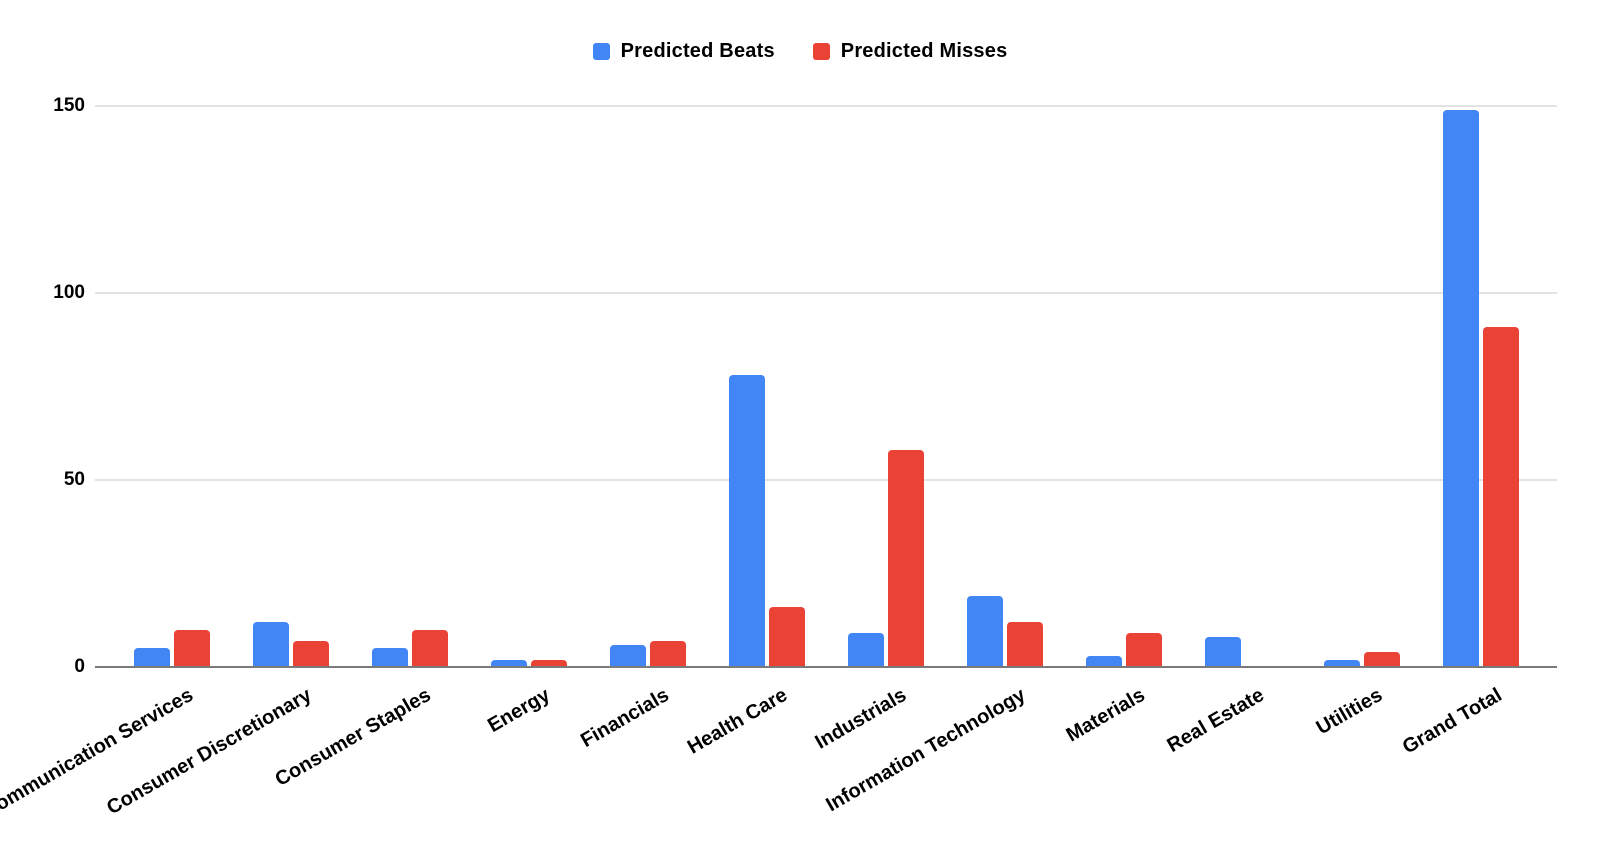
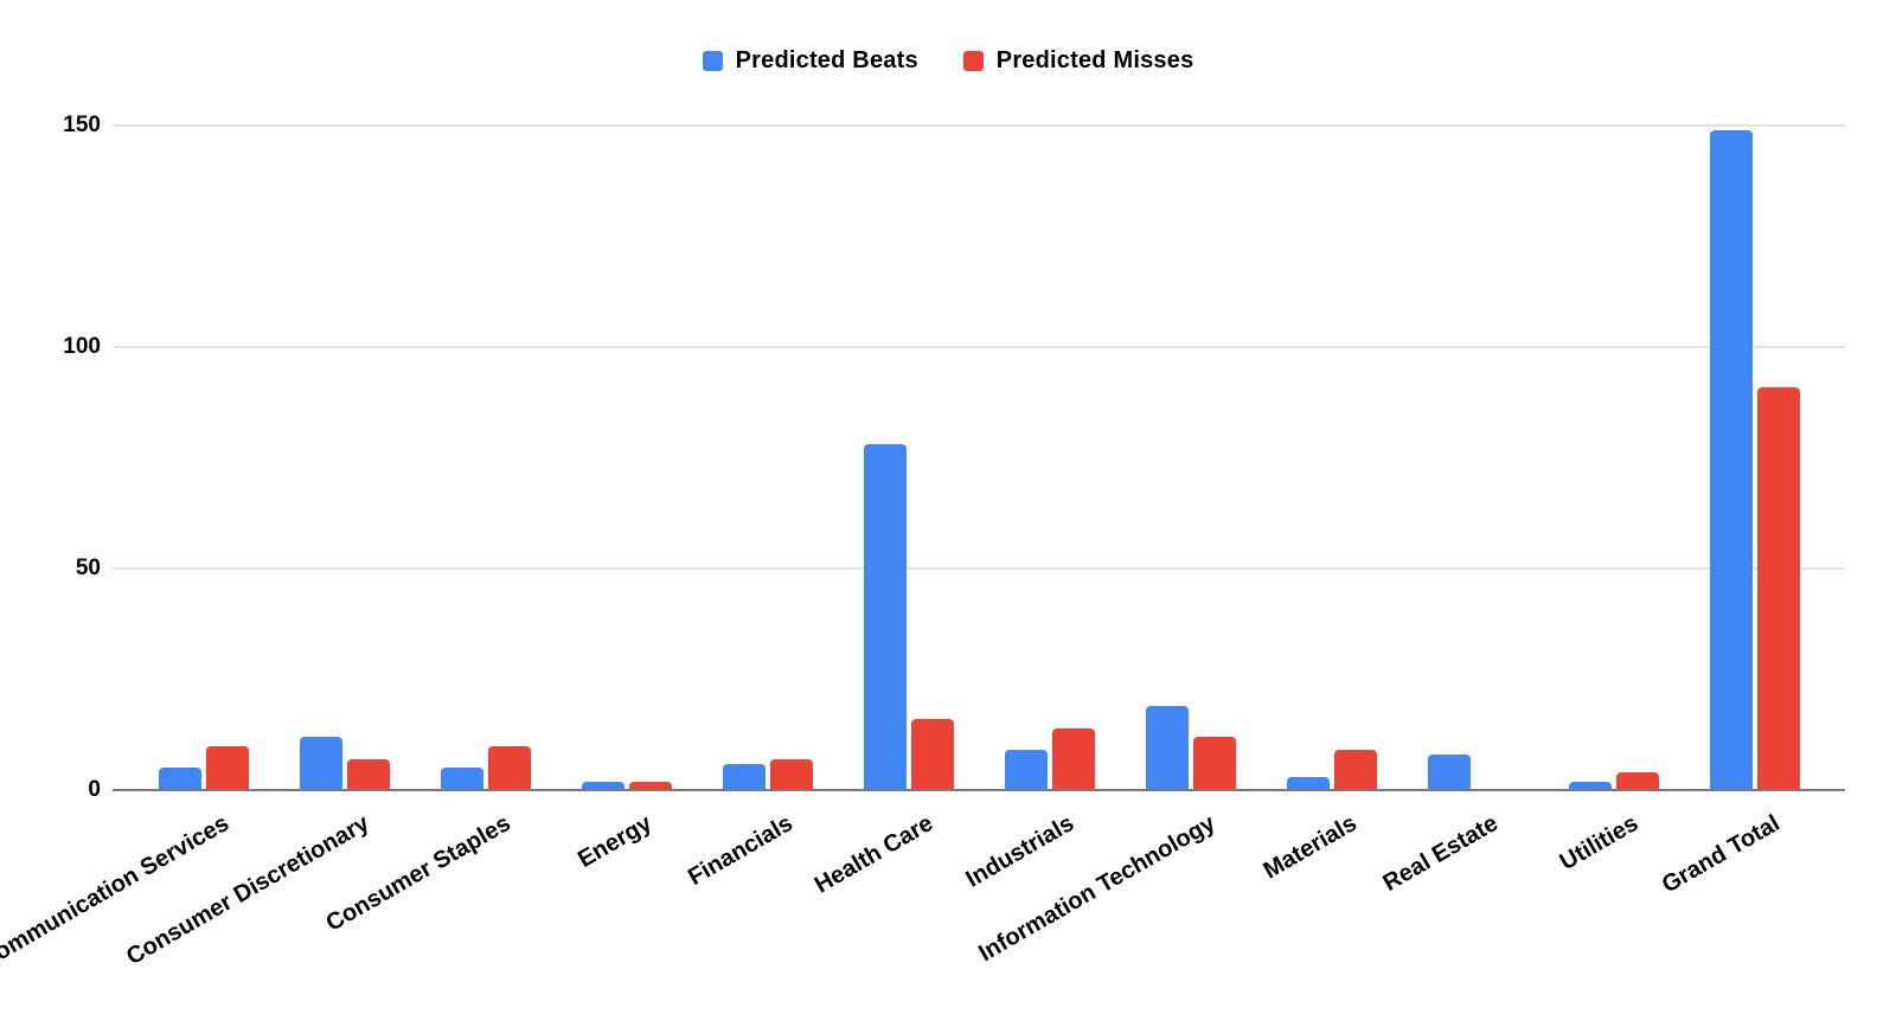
Predicted Misses/Industrials: 58 -> 14
